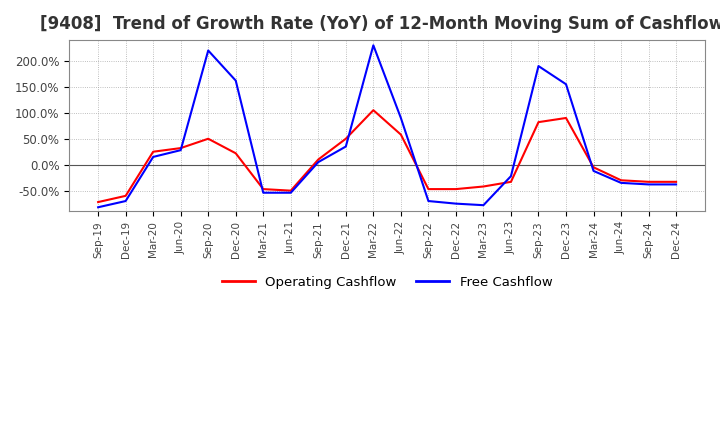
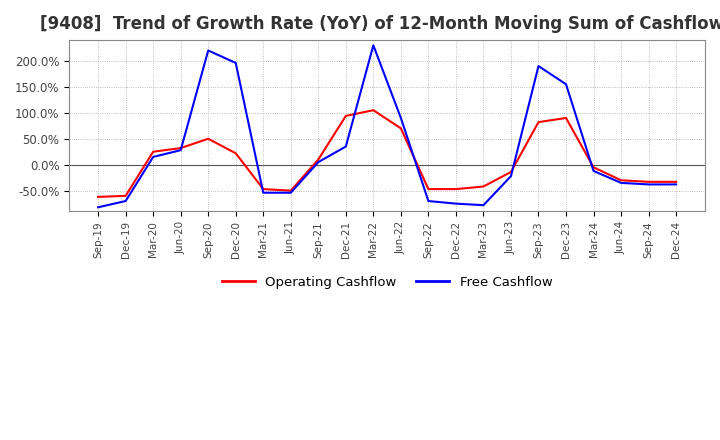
Operating Cashflow/Sep-19: -72% -> -62%
Free Cashflow/Dec-20: 162% -> 196%
Operating Cashflow/Dec-21: 50% -> 94%
Operating Cashflow/Jun-22: 58% -> 70%
Operating Cashflow/Jun-23: -33% -> -14%
